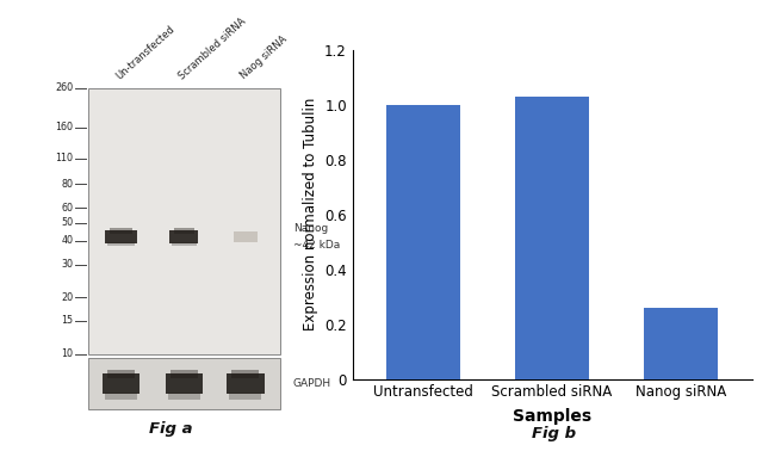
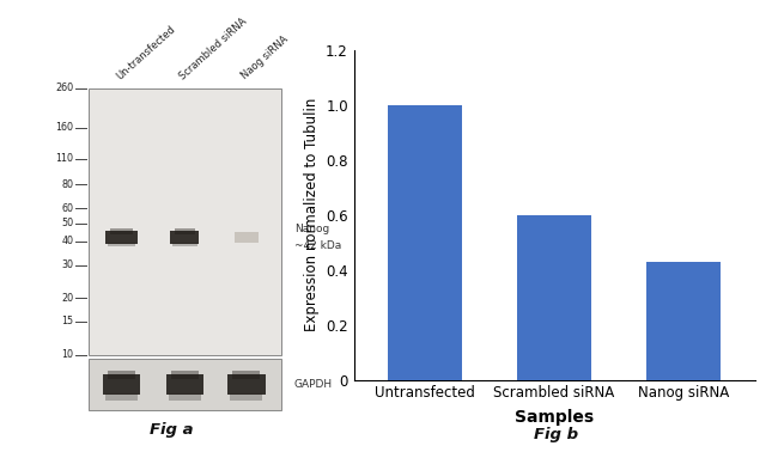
Scrambled siRNA: 1.03 -> 0.60
Nanog siRNA: 0.26 -> 0.43
